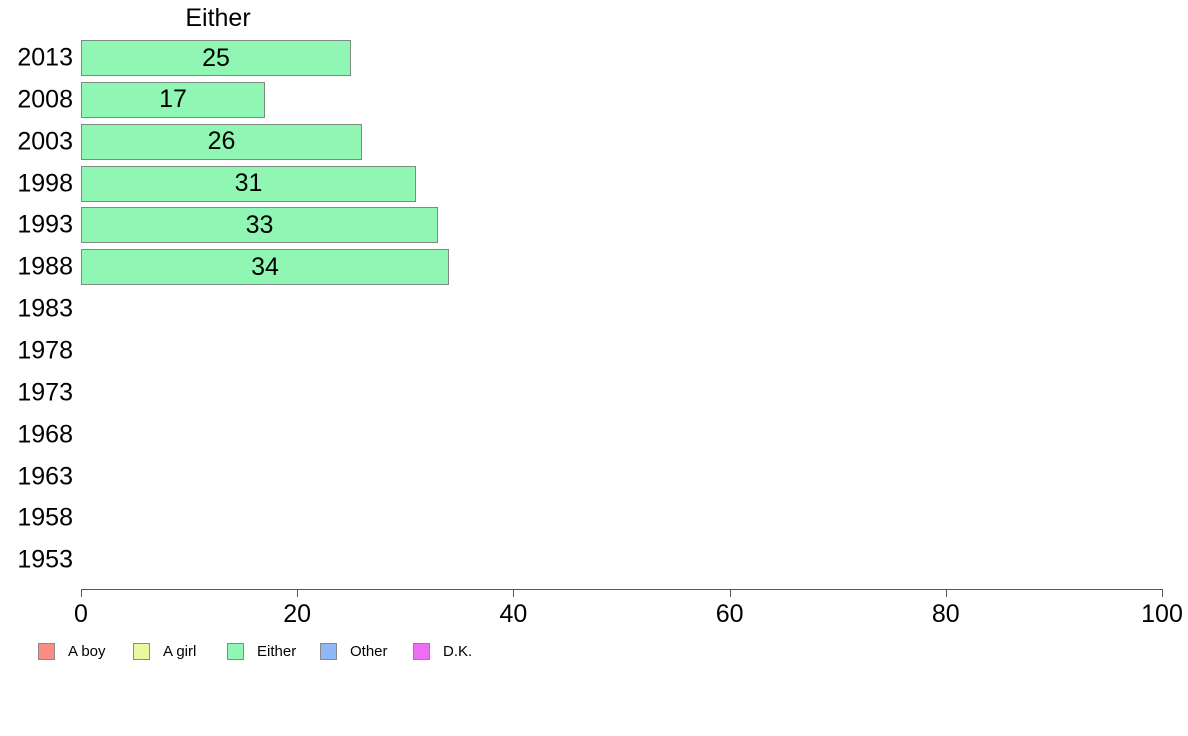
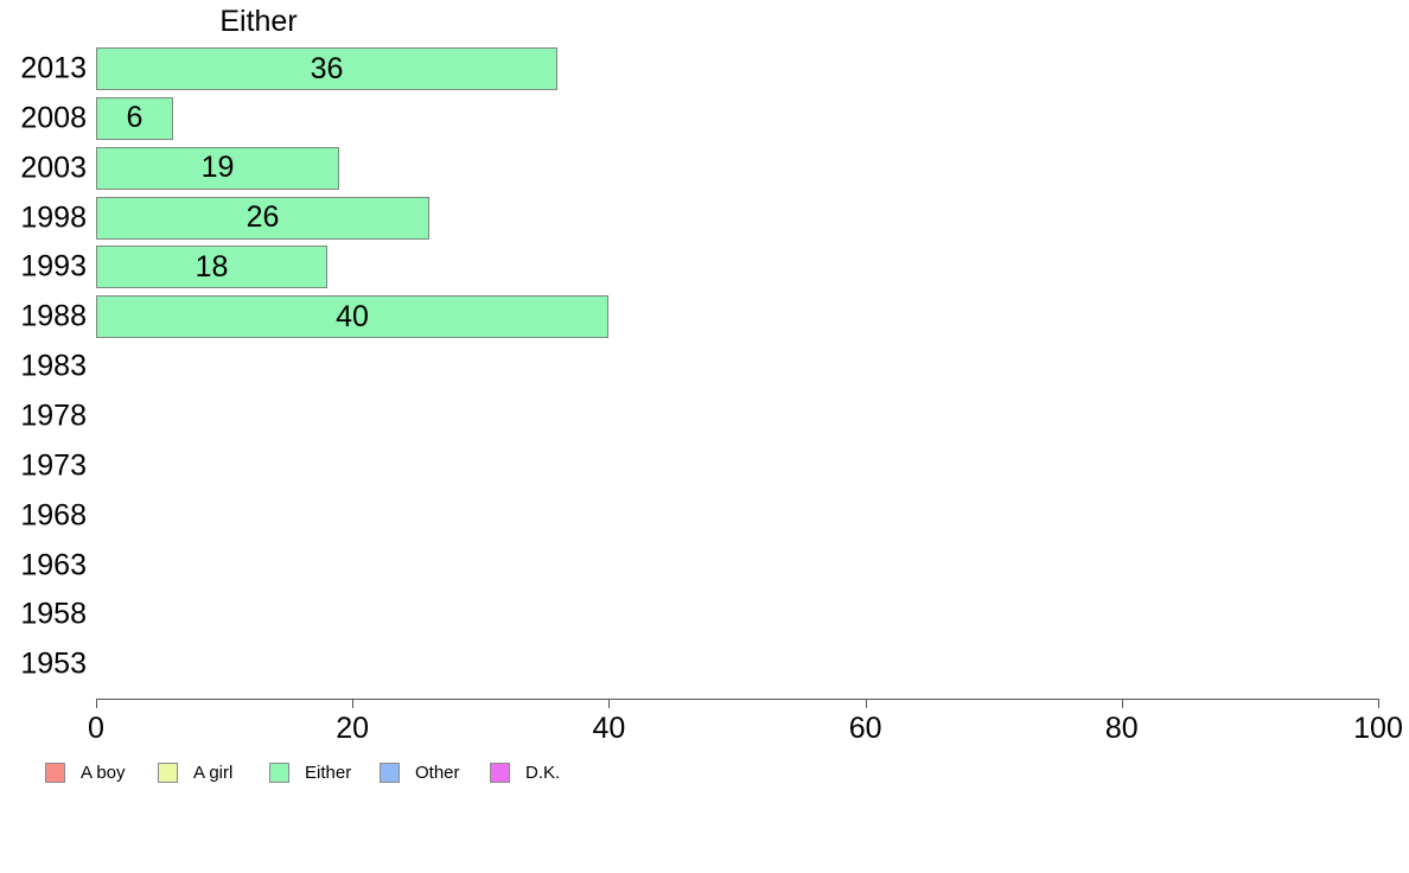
2013: 25 -> 36
2008: 17 -> 6
2003: 26 -> 19
1998: 31 -> 26
1993: 33 -> 18
1988: 34 -> 40
